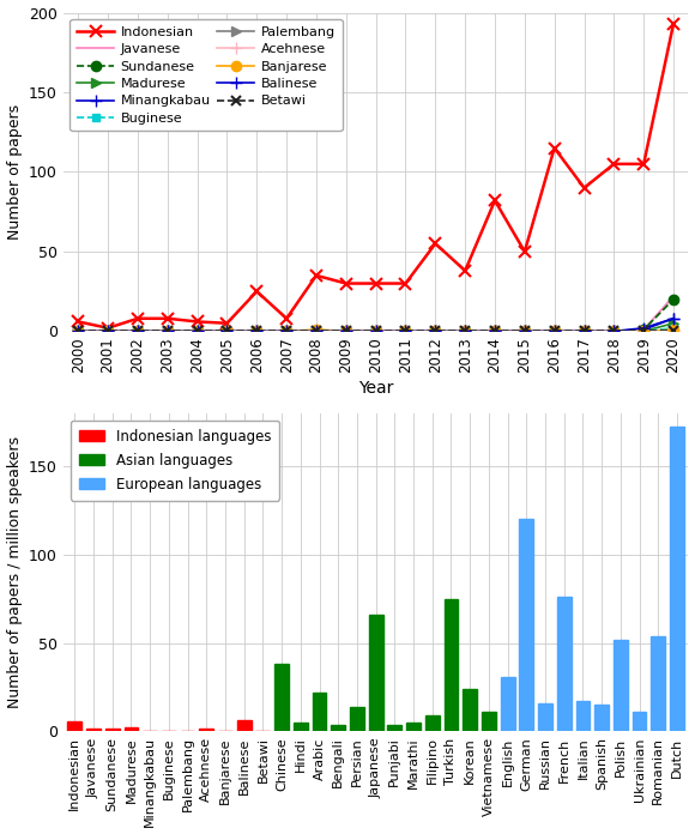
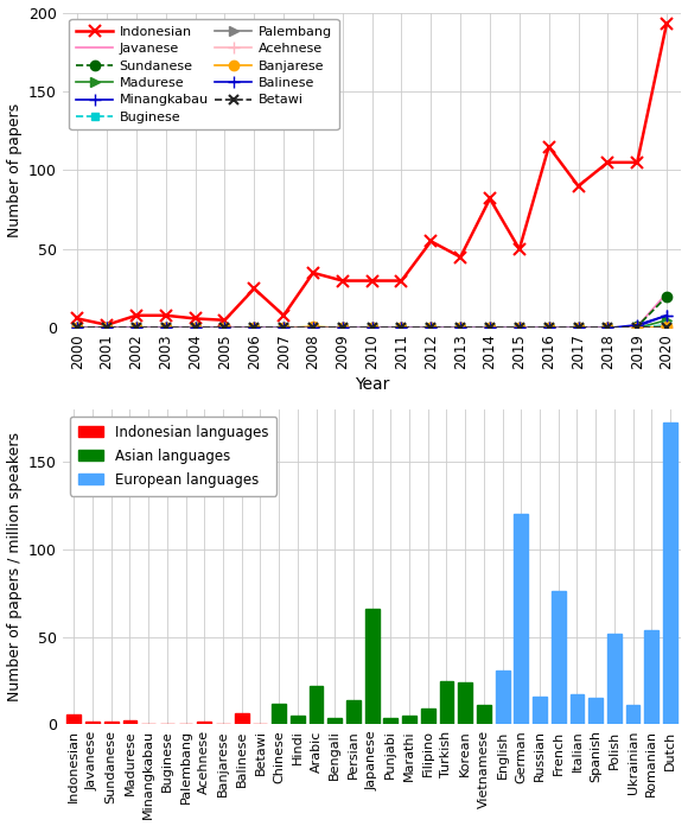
Indonesian/2013: 38 -> 45
Chinese: 38 -> 12
Turkish: 75 -> 25
